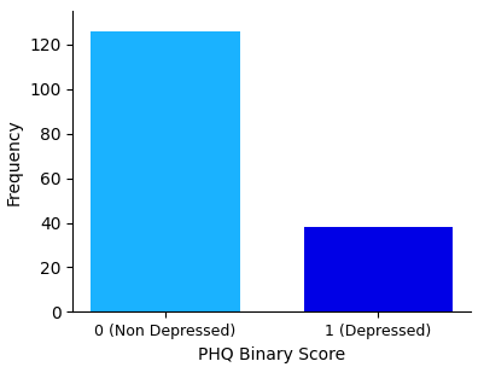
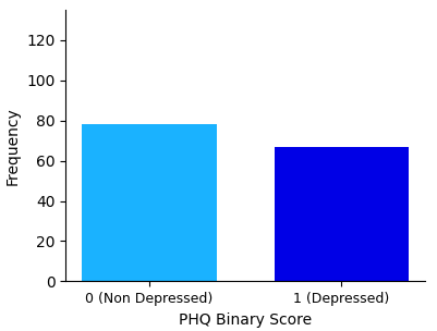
0 (Non Depressed): 126 -> 78
1 (Depressed): 38 -> 67
